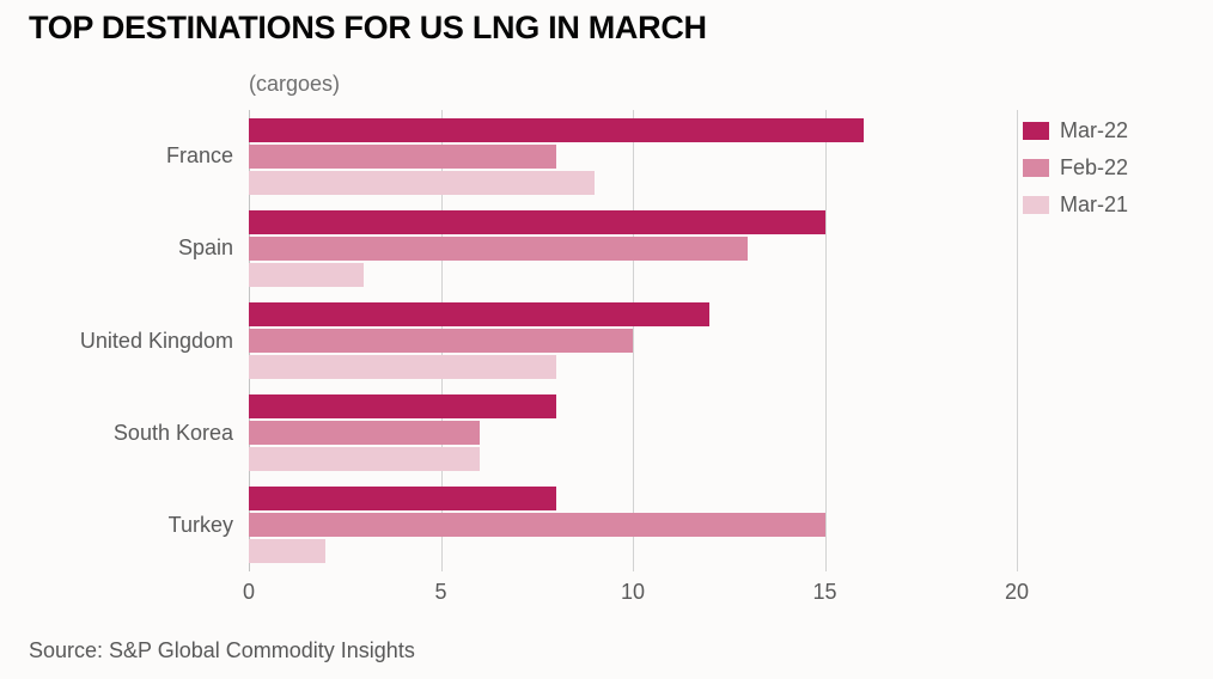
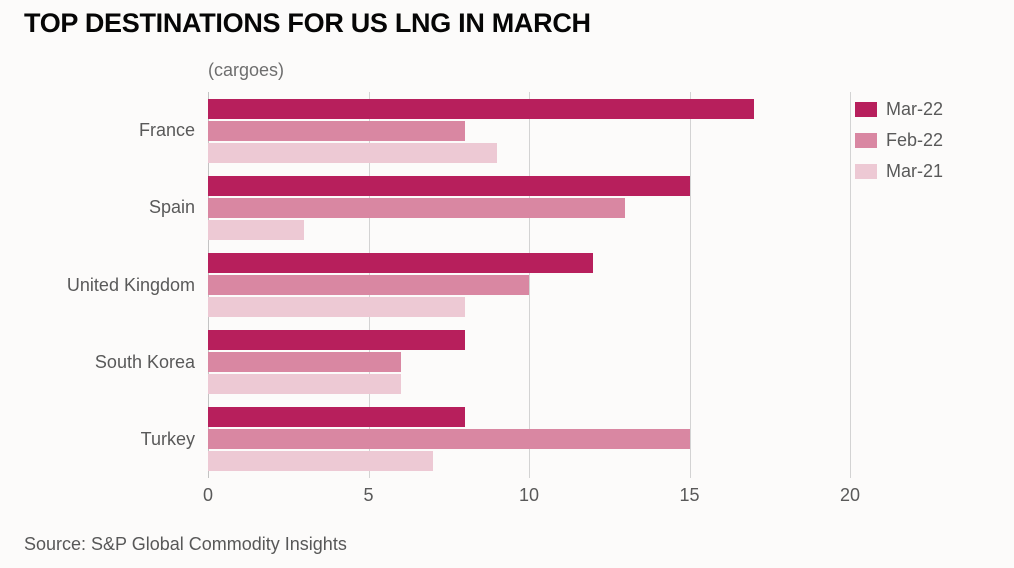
Mar-22/France: 16 -> 17
Mar-21/Turkey: 2 -> 7
